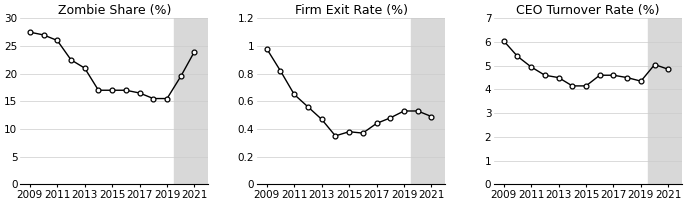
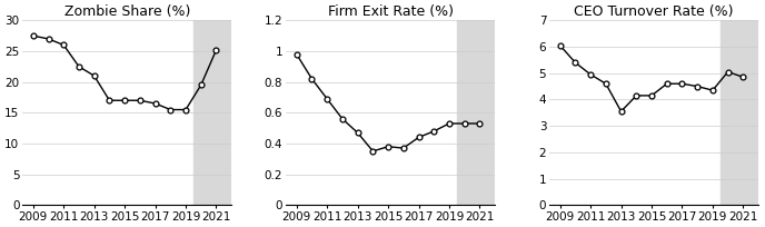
Zombie Share (%)/2021: 24.0 -> 25.2
Firm Exit Rate (%)/2011: 0.65 -> 0.69
Firm Exit Rate (%)/2021: 0.49 -> 0.53
CEO Turnover Rate (%)/2013: 4.50 -> 3.55
